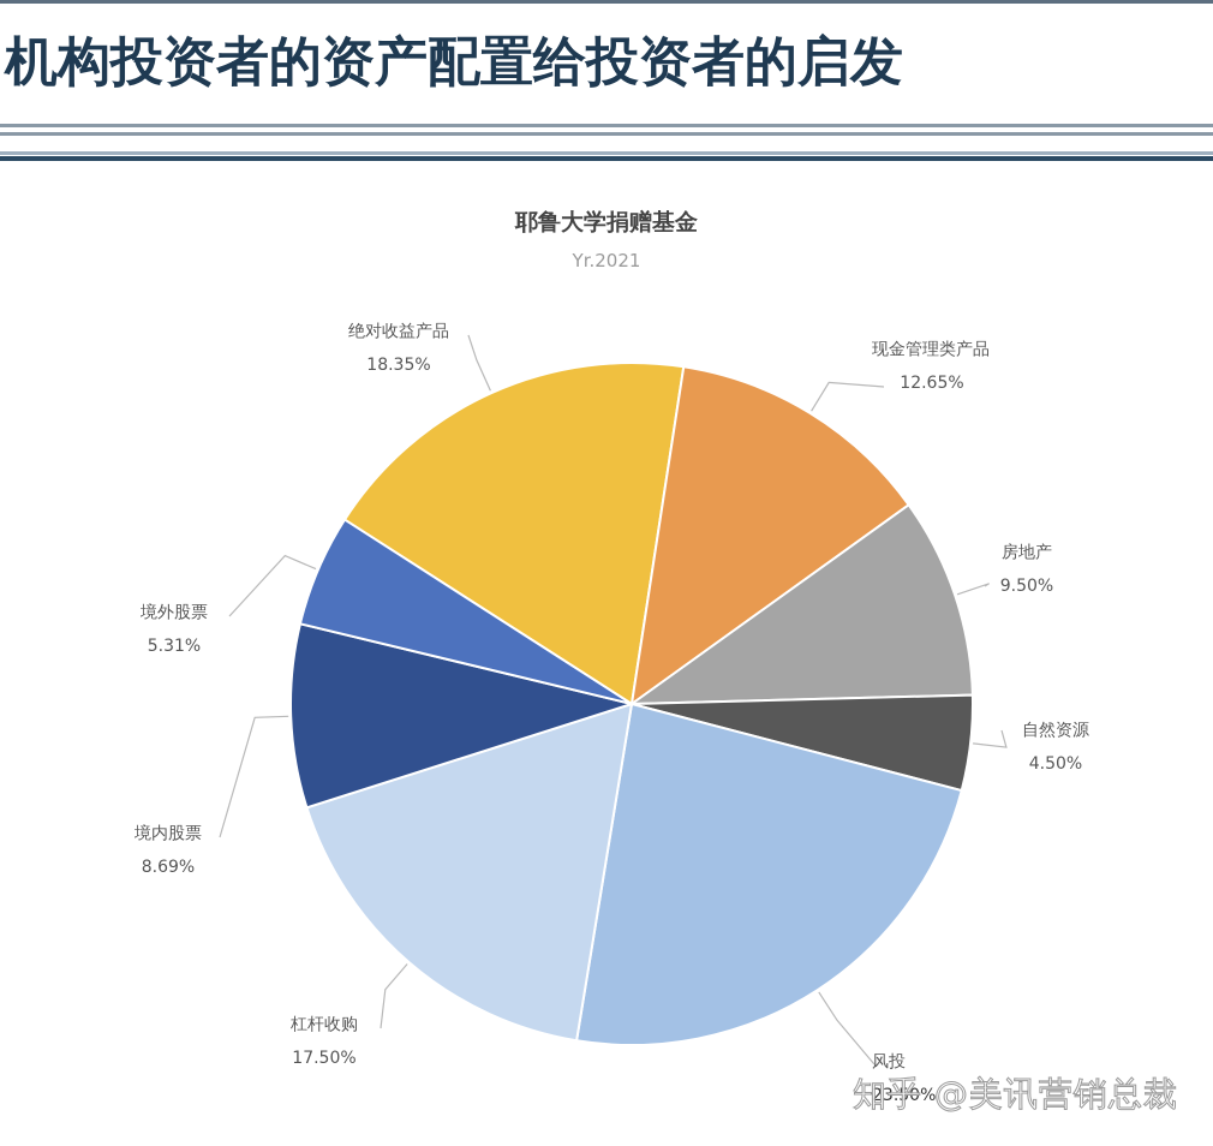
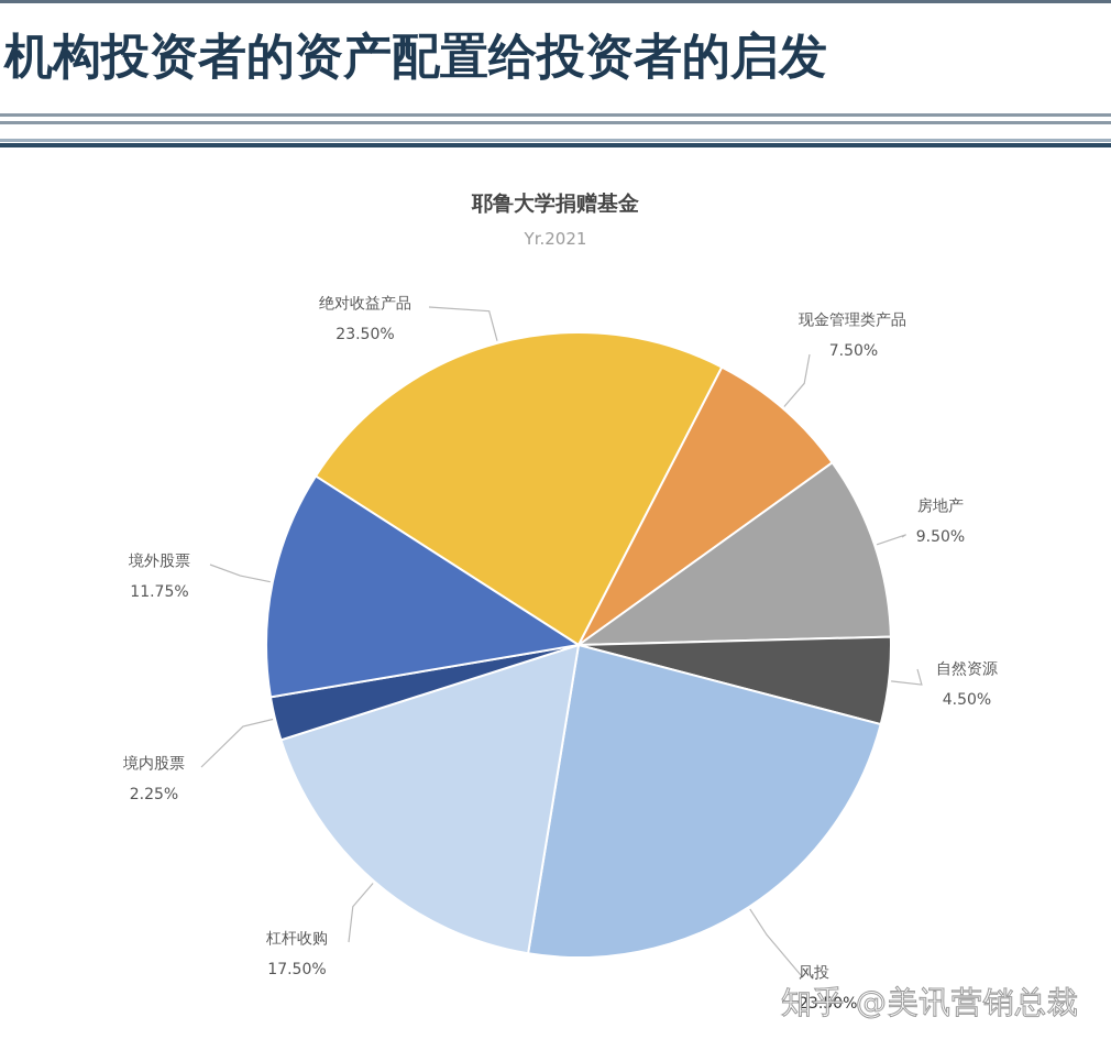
绝对收益产品: 18.35% -> 23.50%
现金管理类产品: 12.65% -> 7.50%
境内股票: 8.69% -> 2.25%
境外股票: 5.31% -> 11.75%
